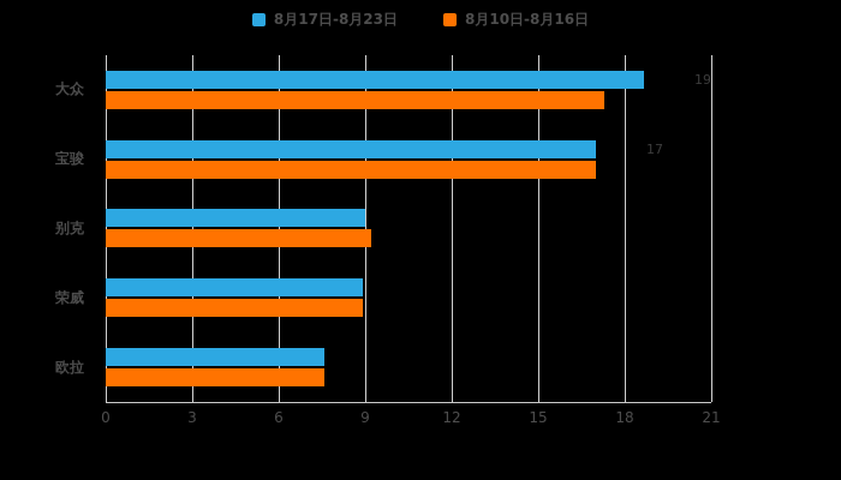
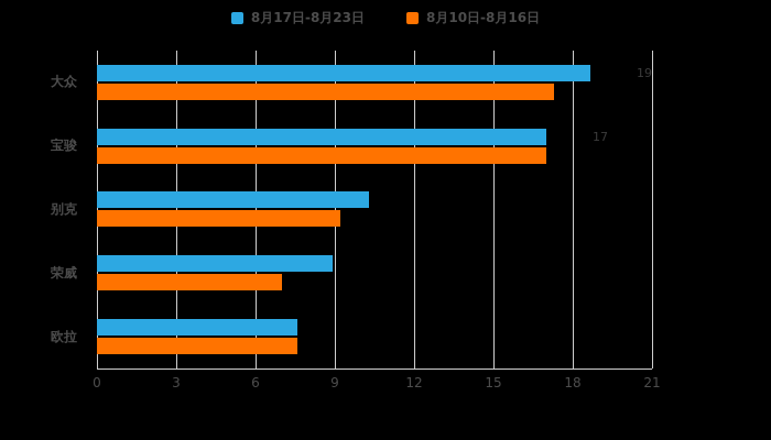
8月17日-8月23日/别克: 9.0 -> 10.3
8月10日-8月16日/荣威: 8.9 -> 7.0
